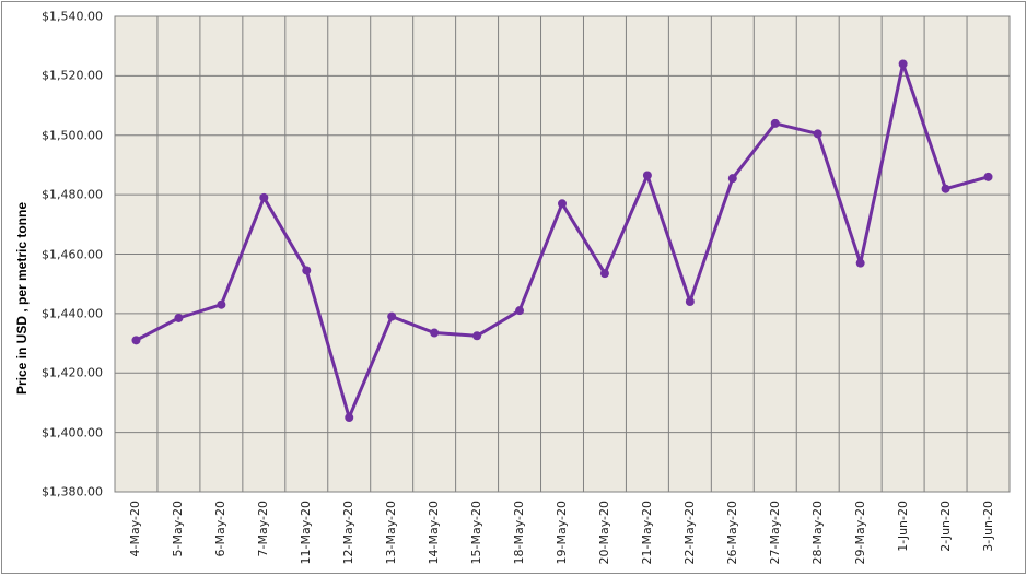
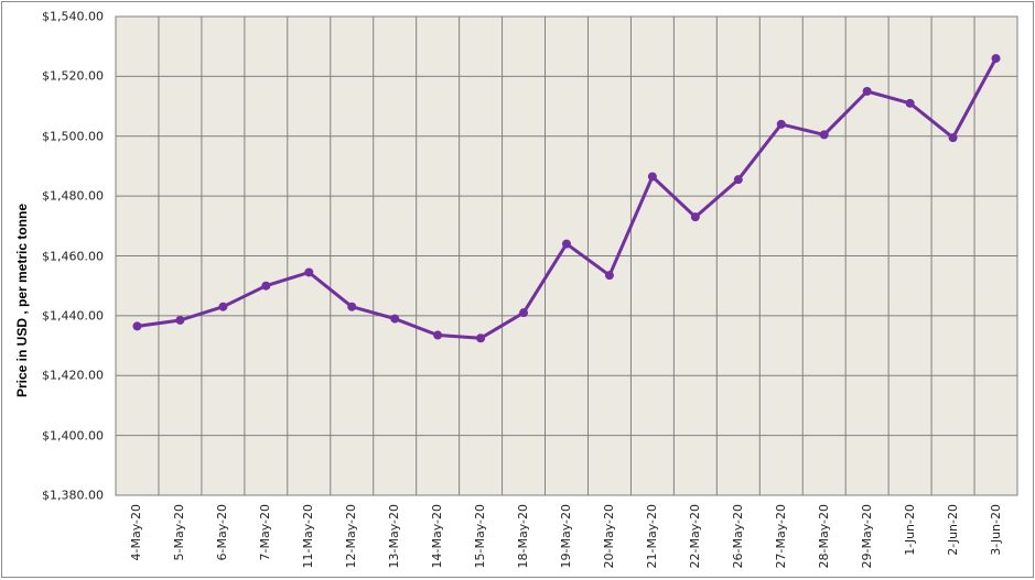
4-May-20: $1431 -> $1436
7-May-20: $1479 -> $1450
12-May-20: $1405 -> $1443
19-May-20: $1477 -> $1464
22-May-20: $1444 -> $1473
29-May-20: $1457 -> $1515
1-Jun-20: $1524 -> $1511
2-Jun-20: $1482 -> $1500
3-Jun-20: $1486 -> $1526
